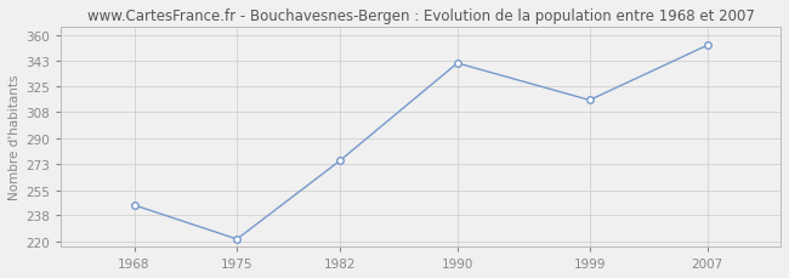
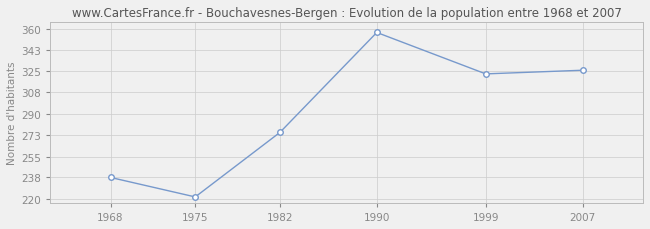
1968: 245 -> 238
1990: 341 -> 357
1999: 316 -> 323
2007: 353 -> 326
